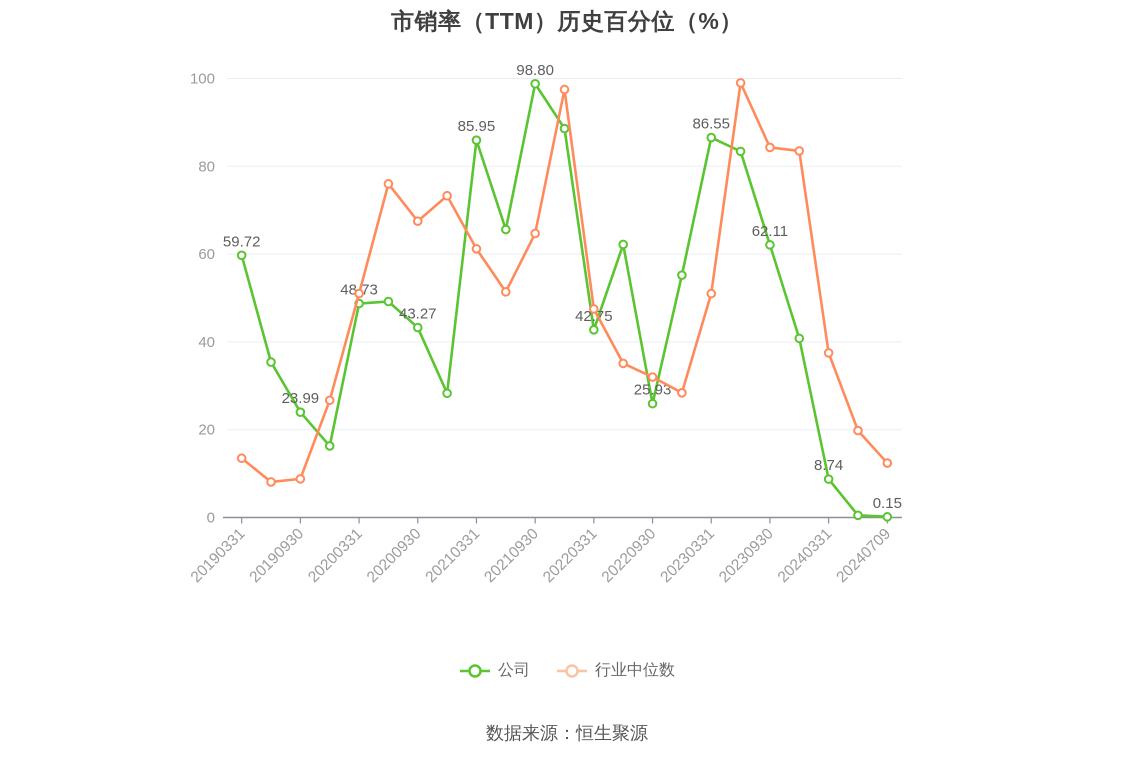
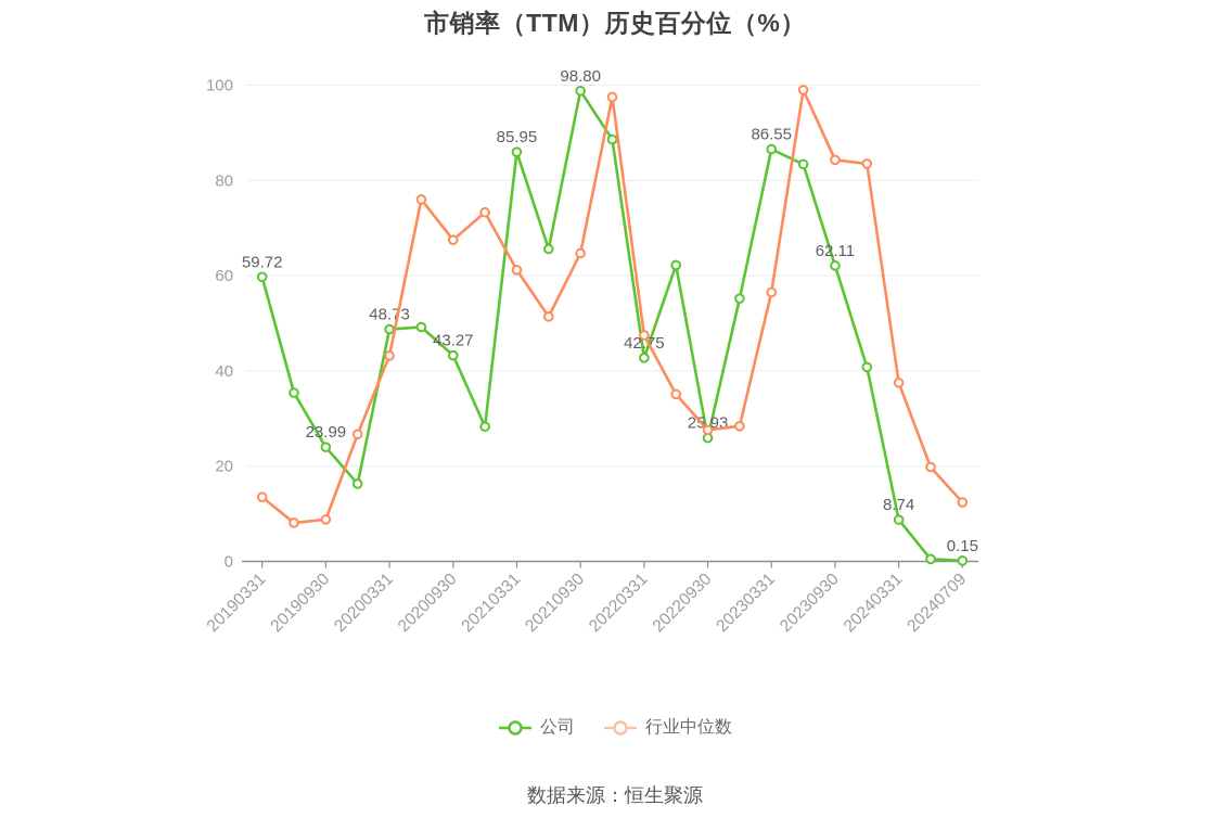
行业中位数/20200331: 51 -> 43
行业中位数/20220930: 32 -> 28
行业中位数/20230331: 51 -> 56
